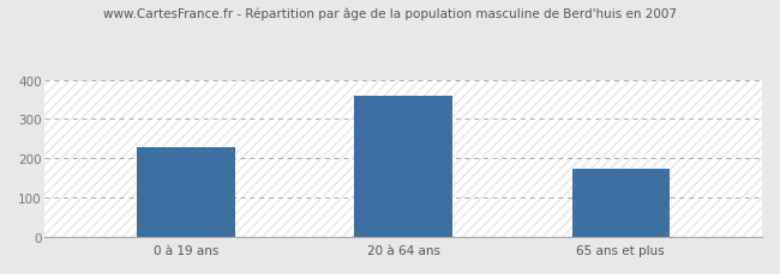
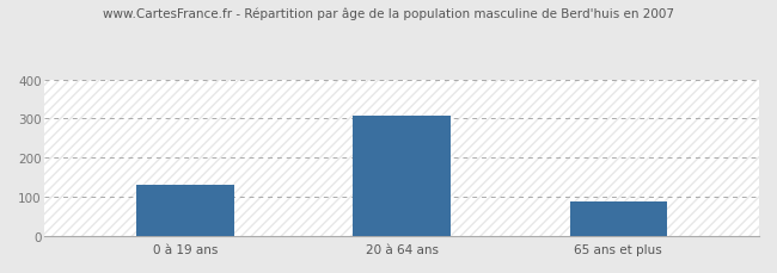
0 à 19 ans: 230 -> 131
20 à 64 ans: 360 -> 308
65 ans et plus: 175 -> 90
